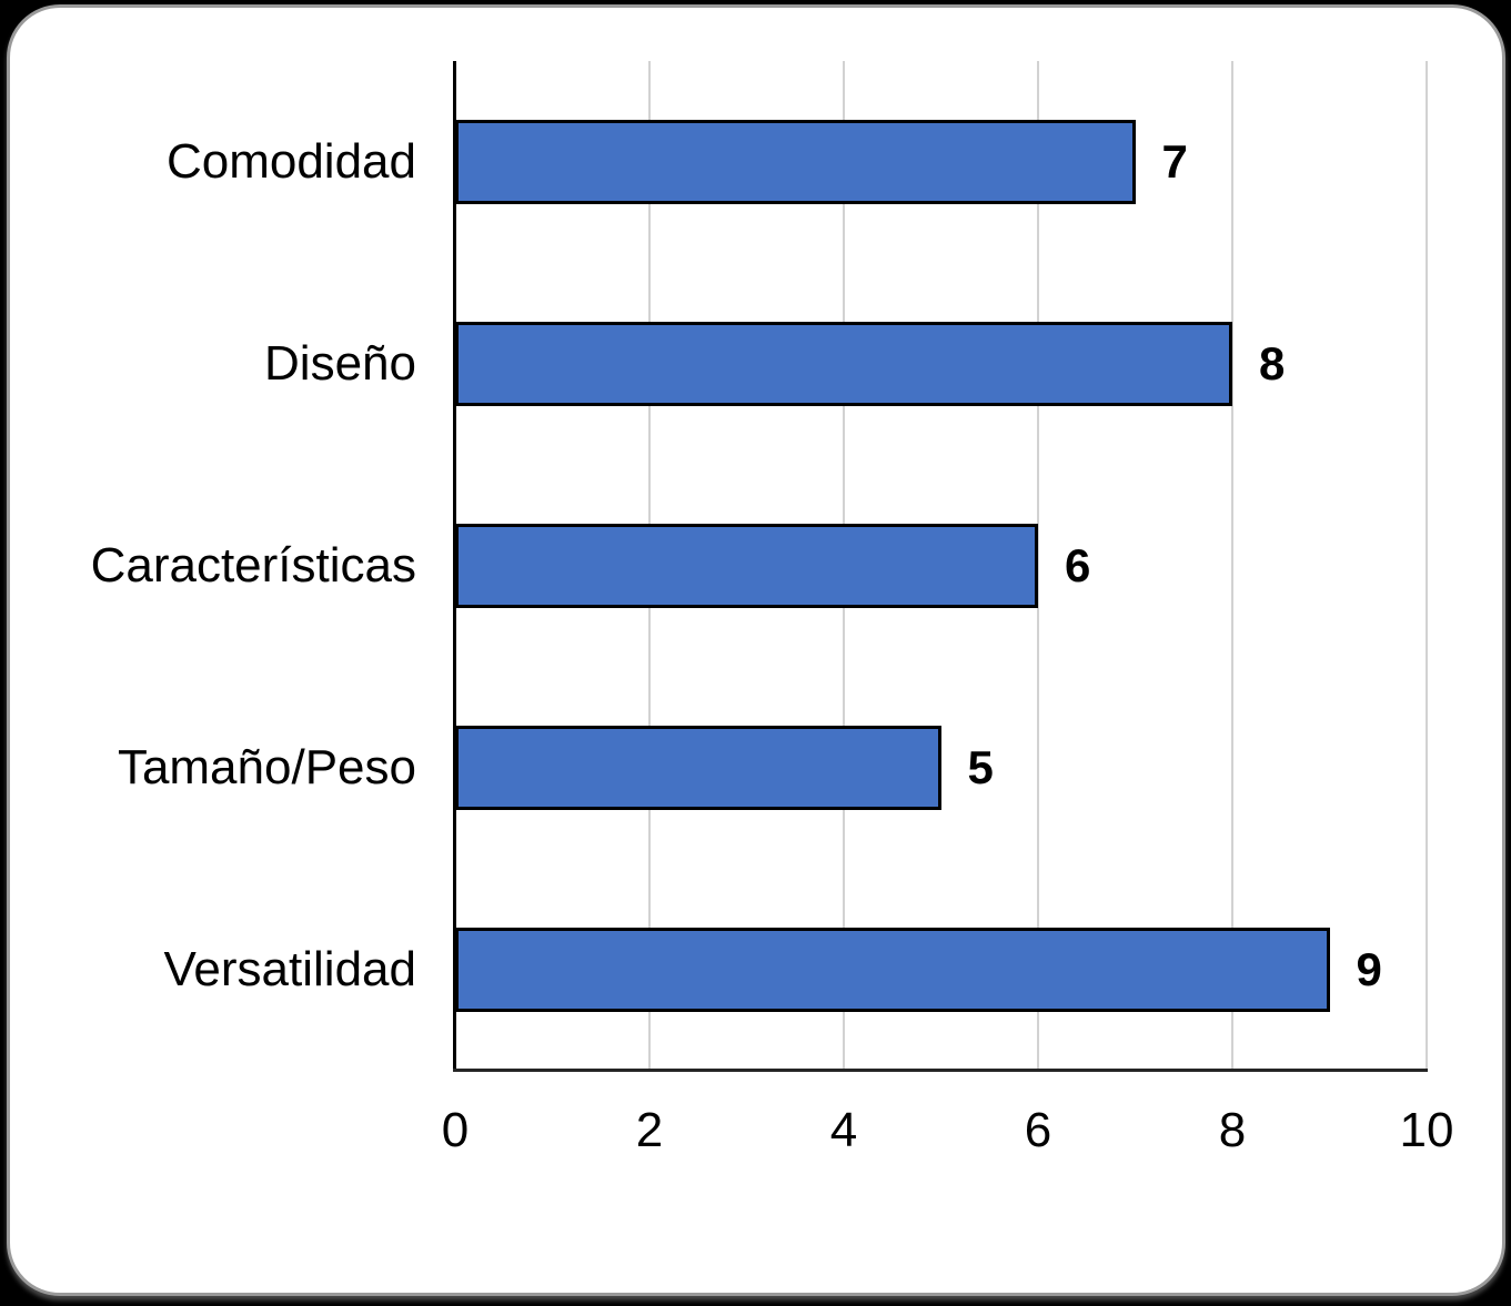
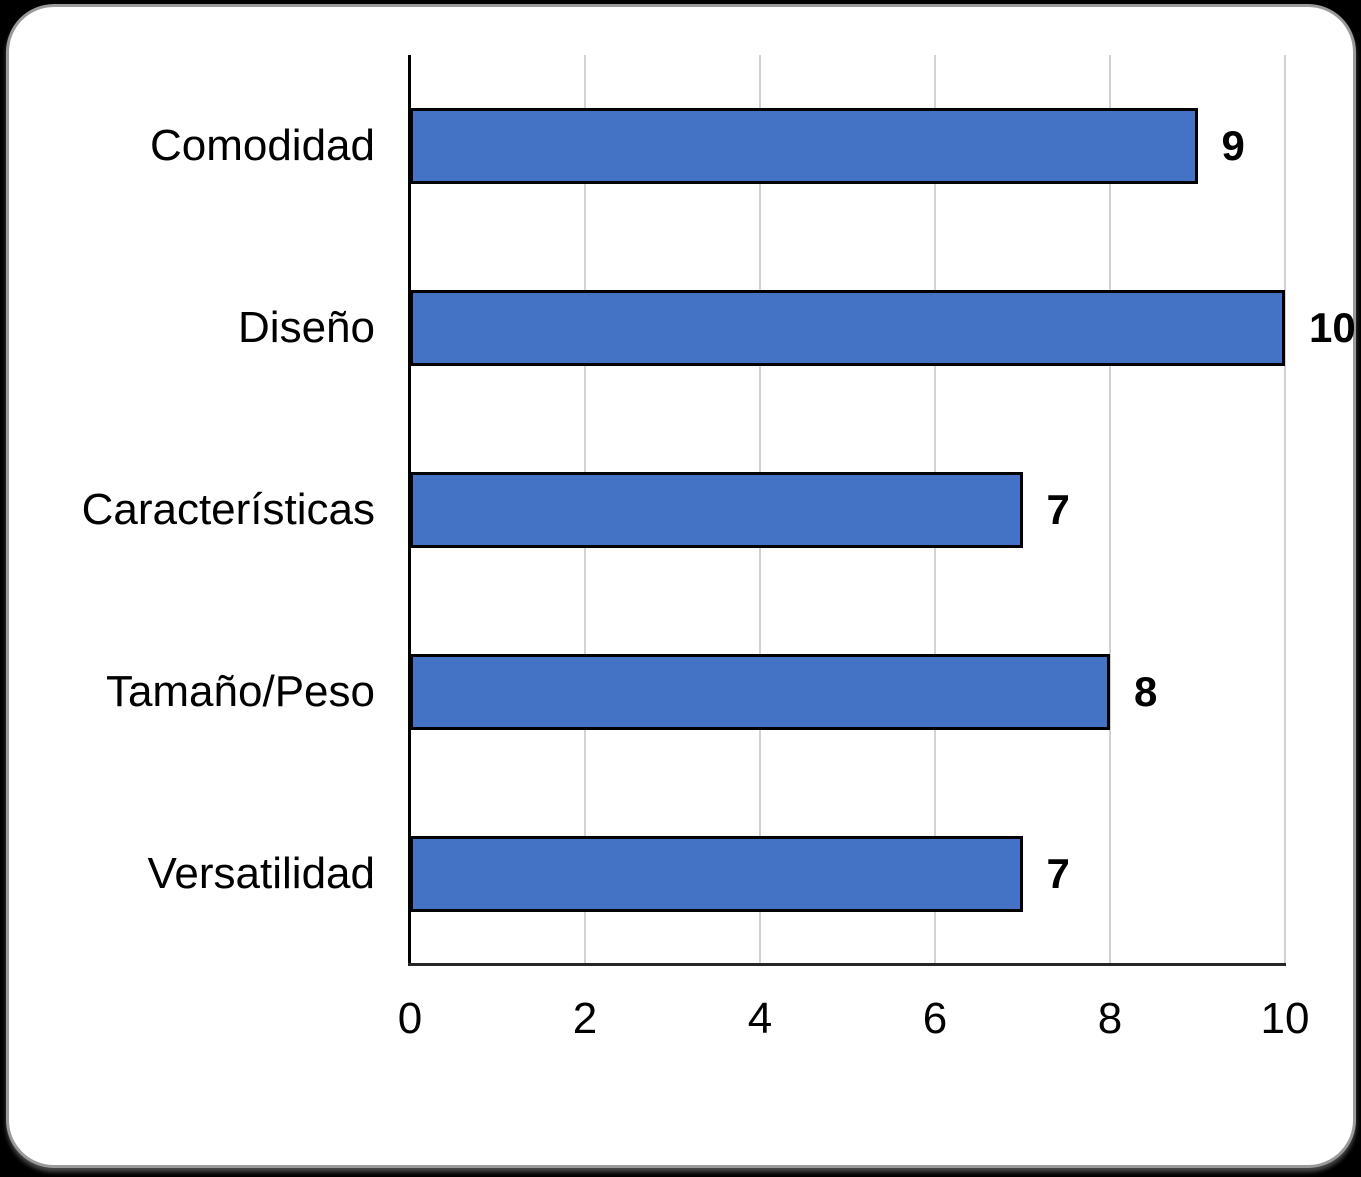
Comodidad: 7 -> 9
Diseño: 8 -> 10
Características: 6 -> 7
Tamaño/Peso: 5 -> 8
Versatilidad: 9 -> 7
